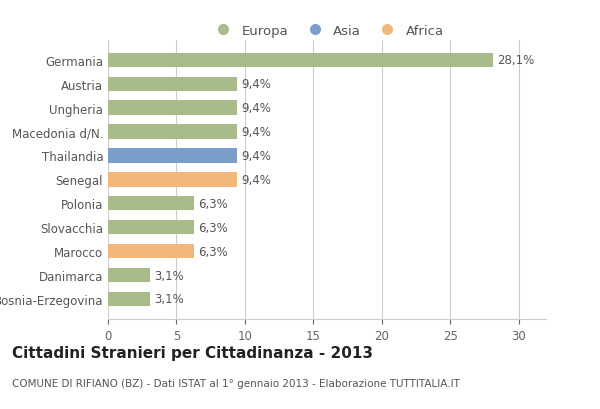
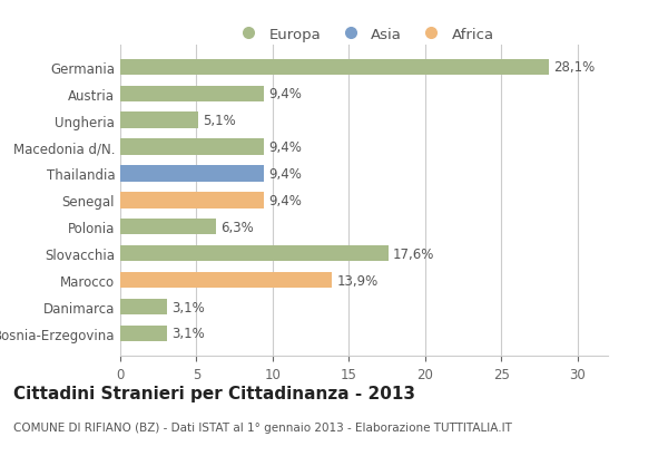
Ungheria: 9,4% -> 5,1%
Slovacchia: 6,3% -> 17,6%
Marocco: 6,3% -> 13,9%
